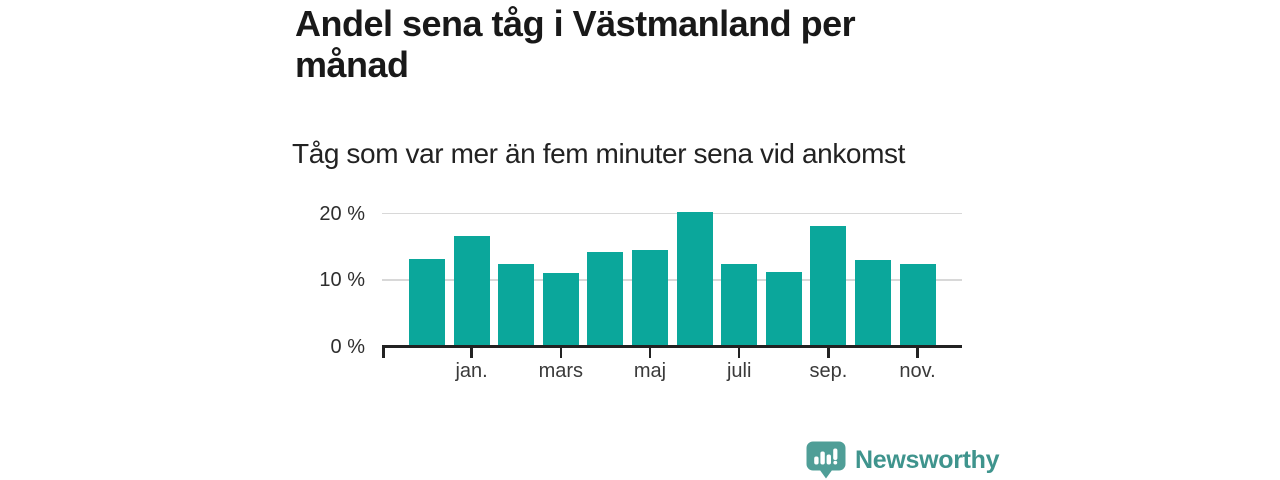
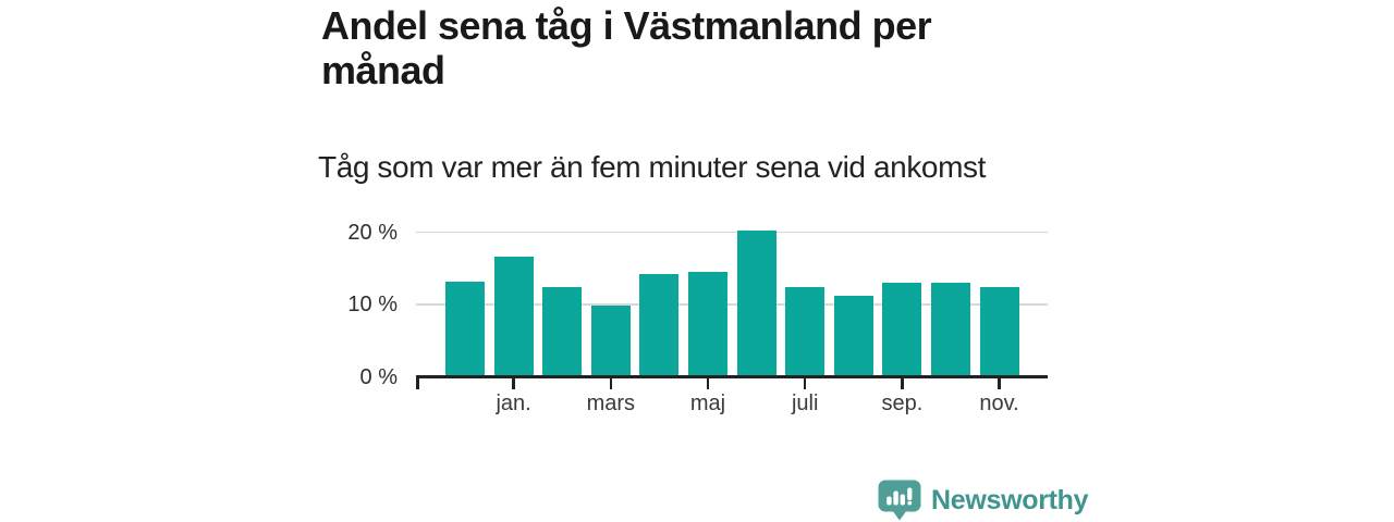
mars: 11% -> 10%
sep.: 18% -> 13%
